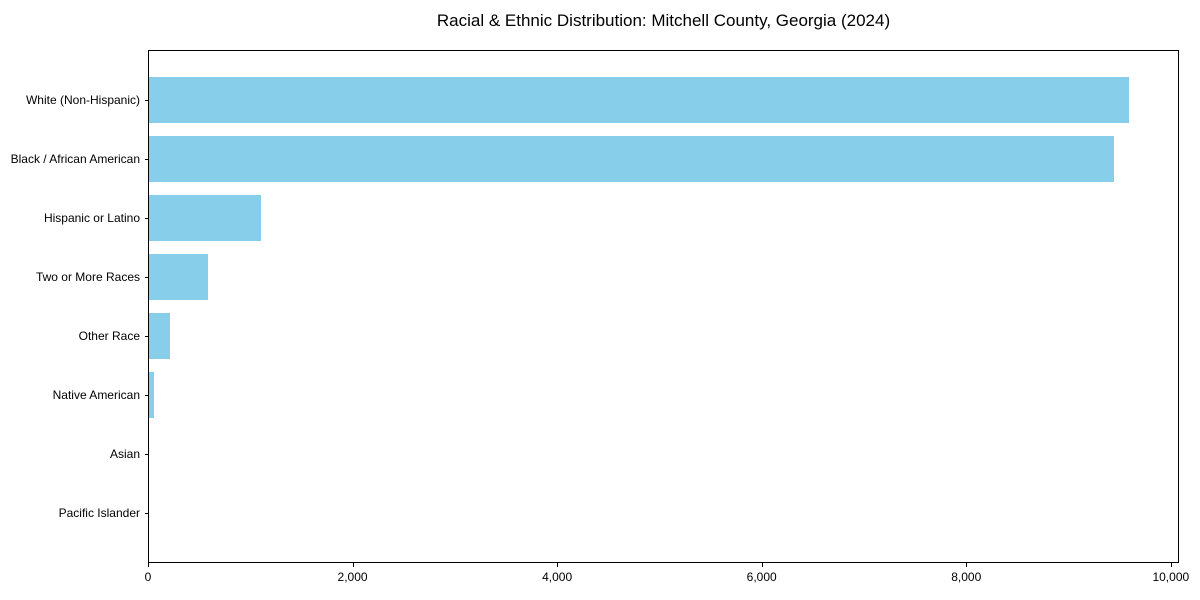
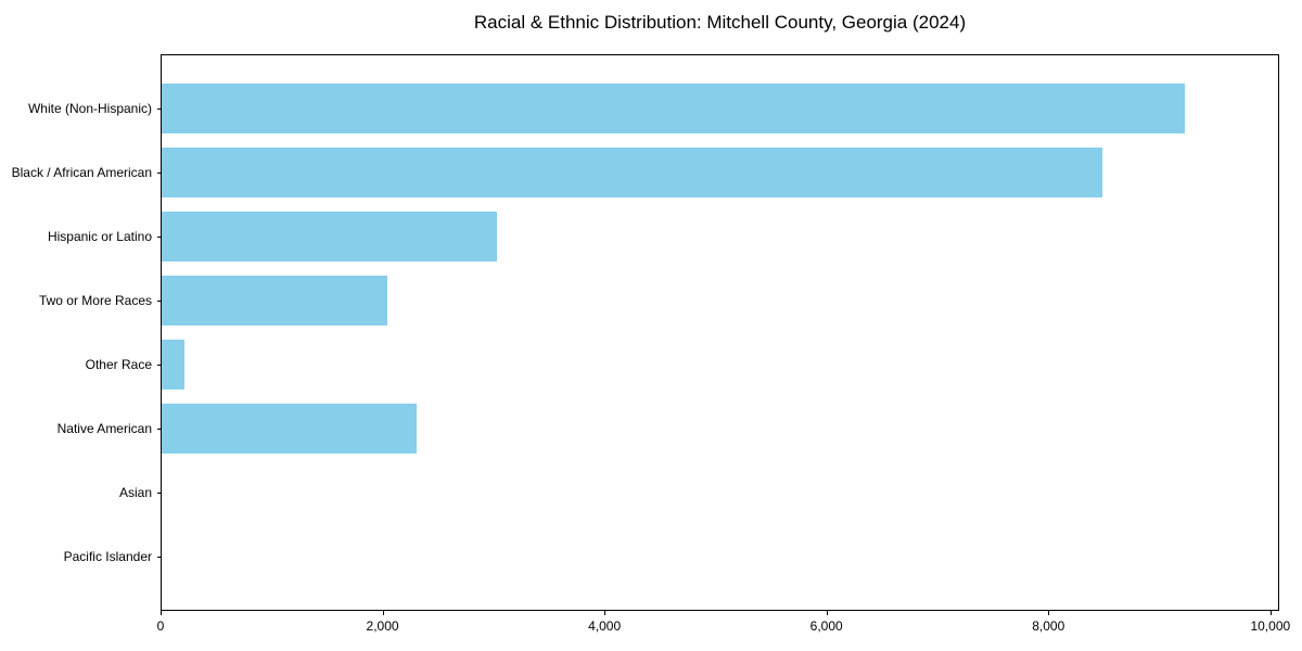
White (Non-Hispanic): 9600 -> 9240
Black / African American: 9450 -> 8490
Hispanic or Latino: 1100 -> 3030
Two or More Races: 580 -> 2040
Native American: 50 -> 2300
